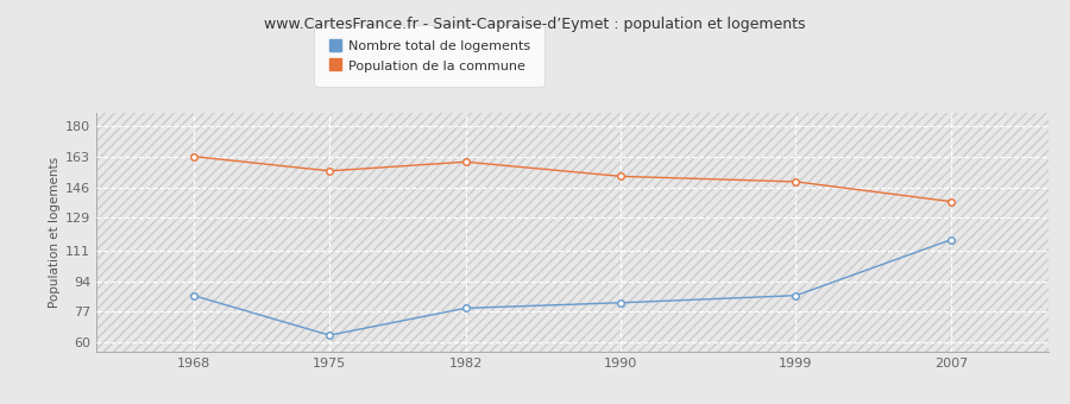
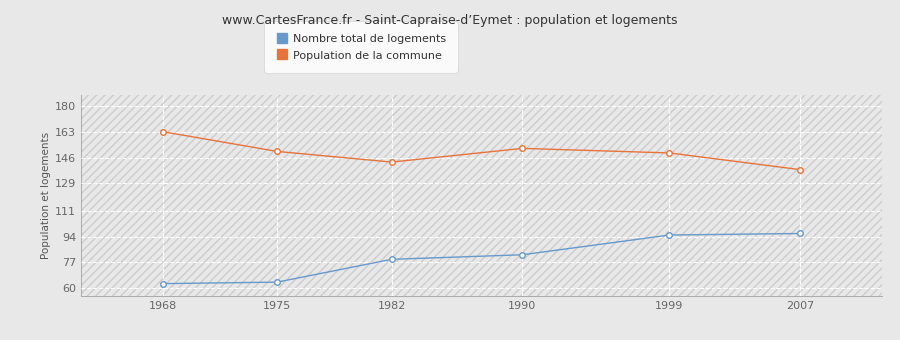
Nombre total de logements/1968: 86 -> 63
Population de la commune/1975: 155 -> 150
Population de la commune/1982: 160 -> 143
Nombre total de logements/1999: 86 -> 95
Nombre total de logements/2007: 117 -> 96
